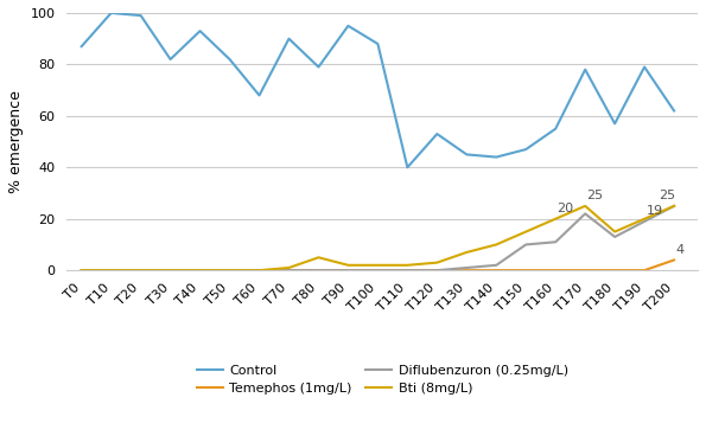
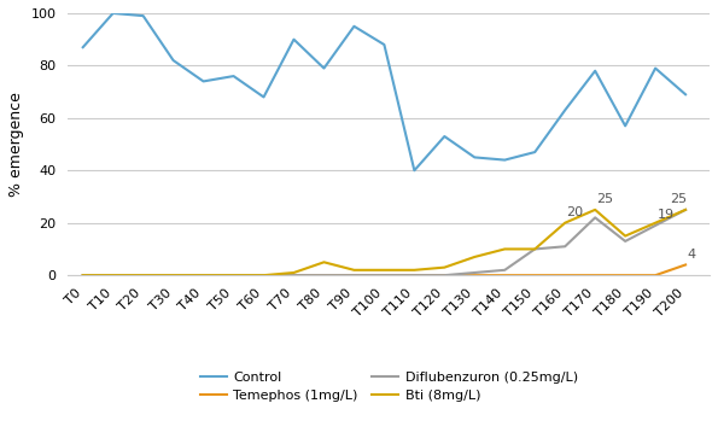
Control/T40: 93 -> 74
Control/T50: 82 -> 76
Bti (8mg/L)/T150: 15 -> 10
Control/T160: 55 -> 63
Control/T200: 62 -> 69
